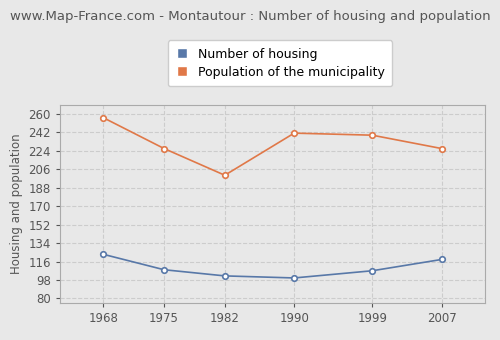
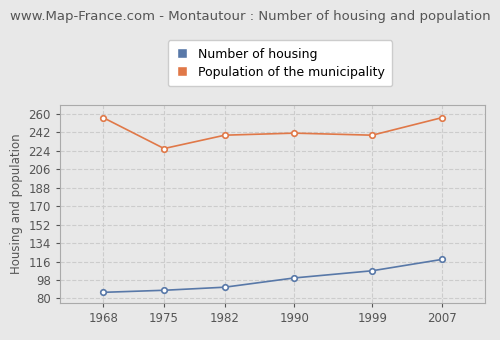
Number of housing/1968: 123 -> 86
Number of housing/1975: 108 -> 88
Number of housing/1982: 102 -> 91
Population of the municipality/1982: 200 -> 239
Population of the municipality/2007: 226 -> 256
